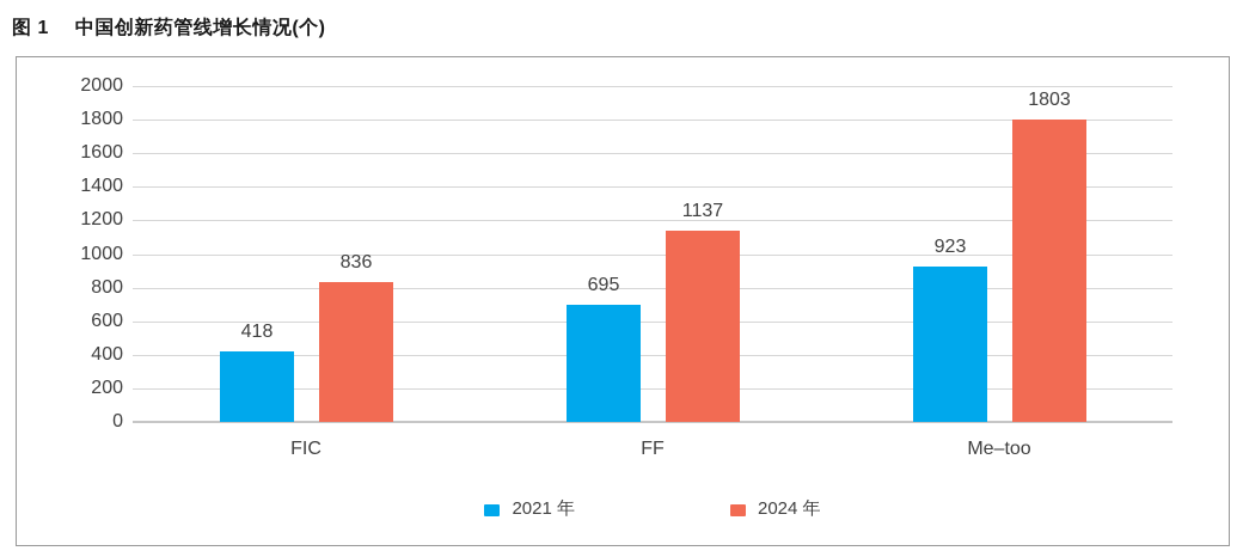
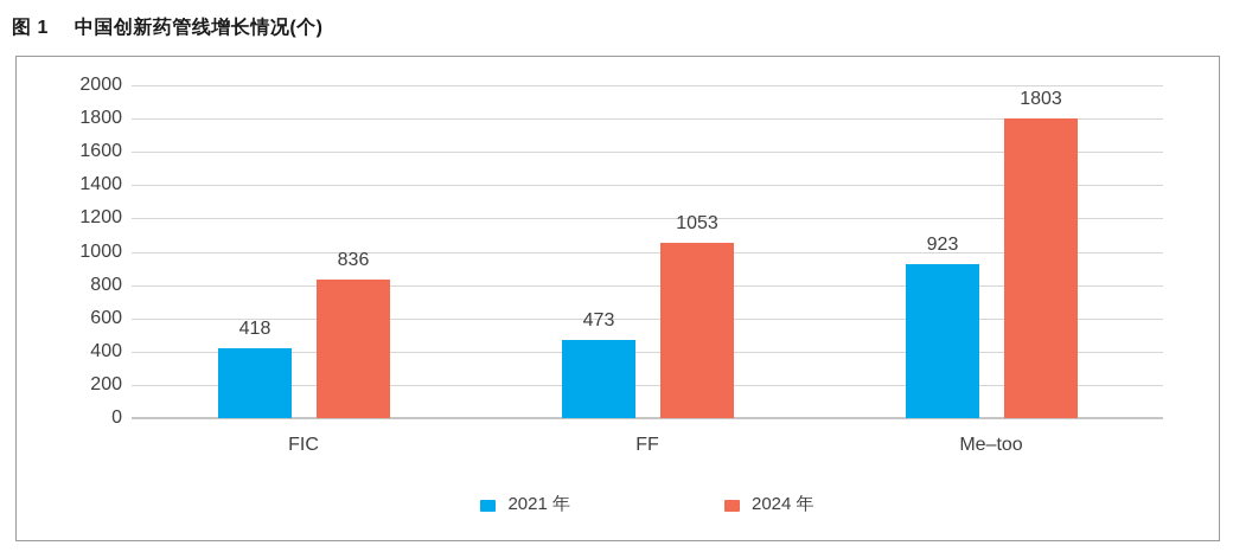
2021 年/FF: 695 -> 473
2024 年/FF: 1137 -> 1053
